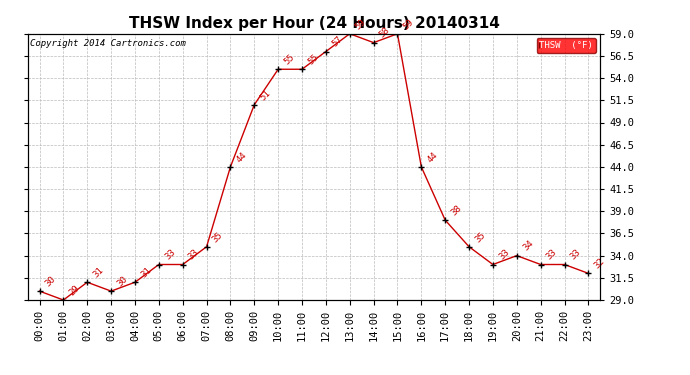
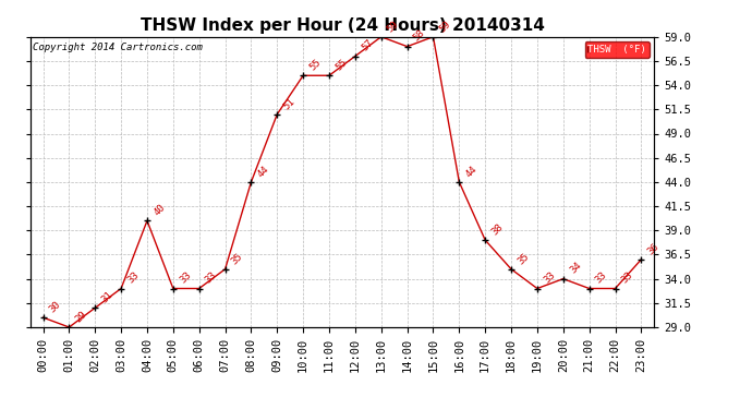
03:00: 30 -> 33
04:00: 31 -> 40
23:00: 32 -> 36
